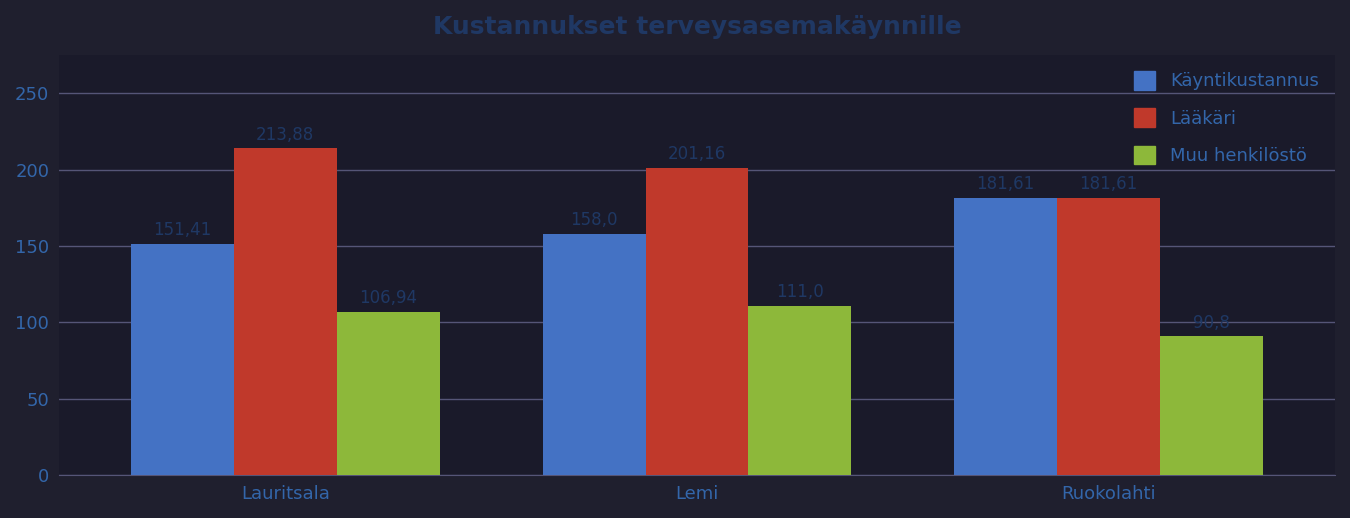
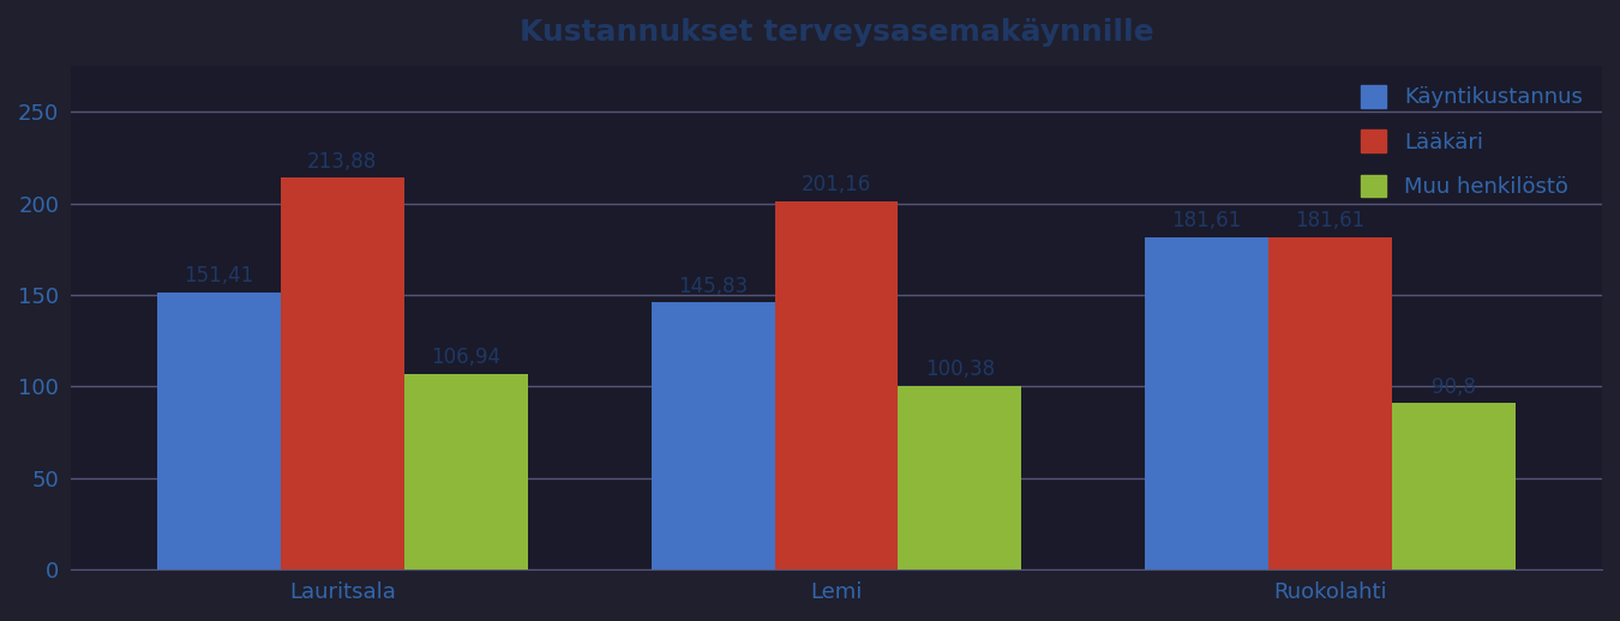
Käyntikustannus/Lemi: 158 -> 146
Muu henkilöstö/Lemi: 111 -> 100
